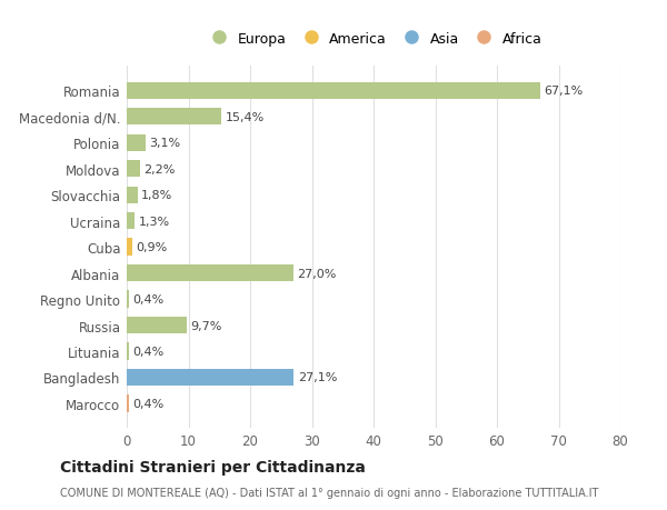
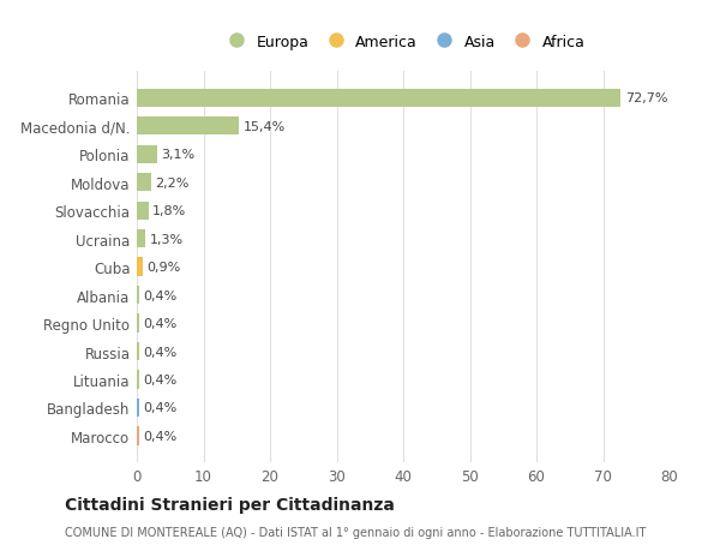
Romania: 67,1% -> 72,7%
Albania: 27,0% -> 0,4%
Russia: 9,7% -> 0,4%
Bangladesh: 27,1% -> 0,4%
